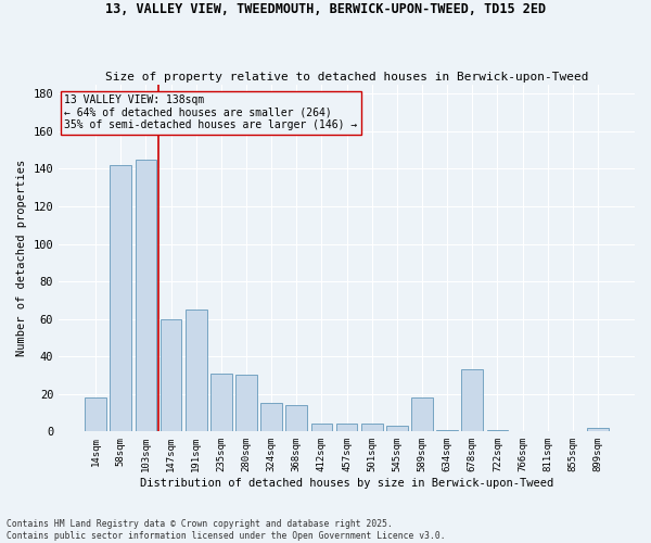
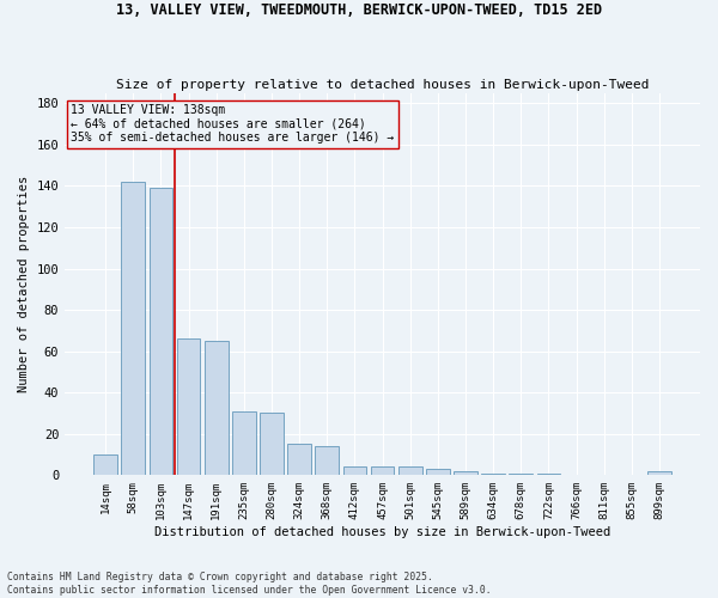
14sqm: 18 -> 10
103sqm: 145 -> 139
147sqm: 60 -> 66
589sqm: 18 -> 2
678sqm: 33 -> 1
